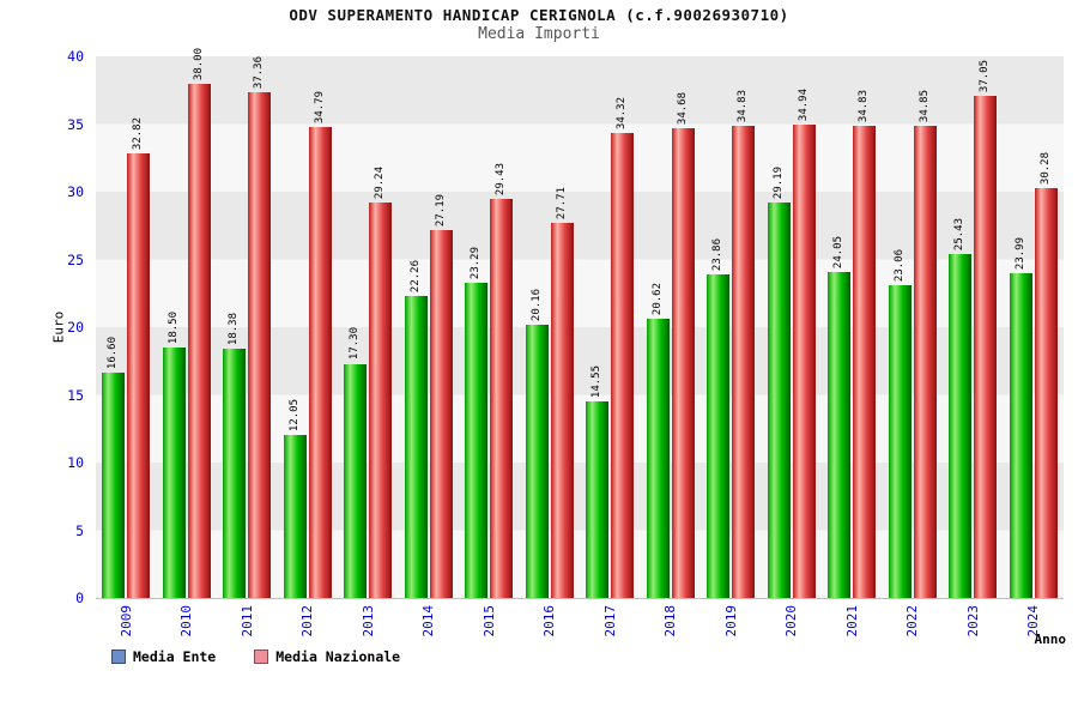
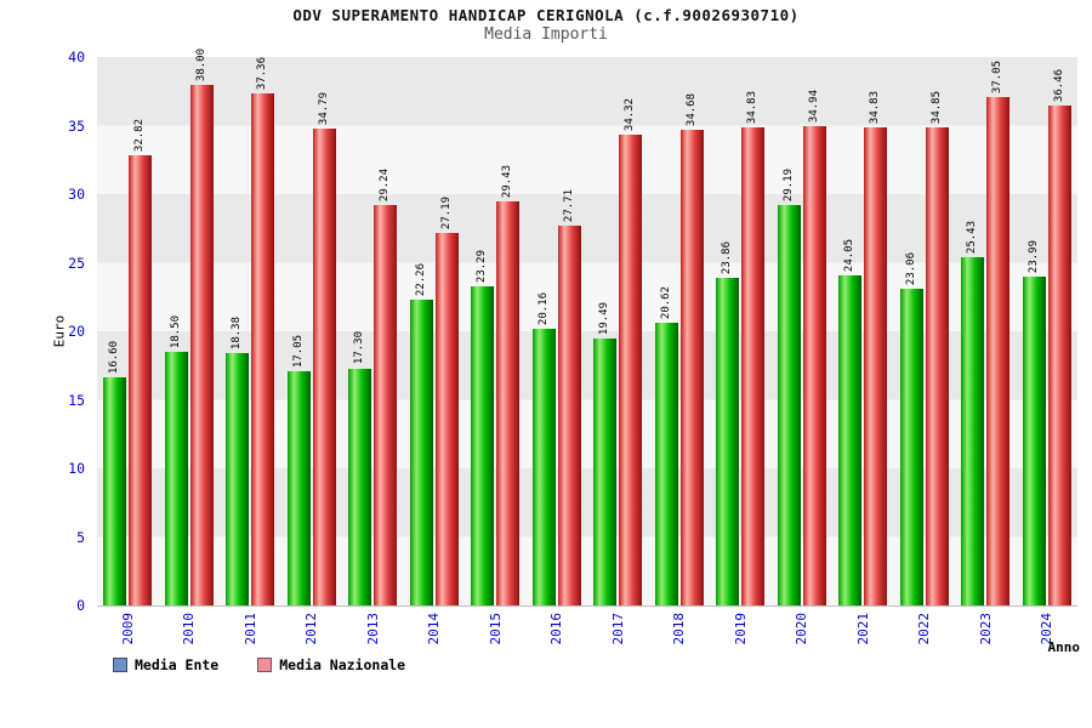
Media Ente/2012: 12.05 -> 17.05
Media Ente/2017: 14.55 -> 19.49
Media Nazionale/2024: 30.28 -> 36.46
